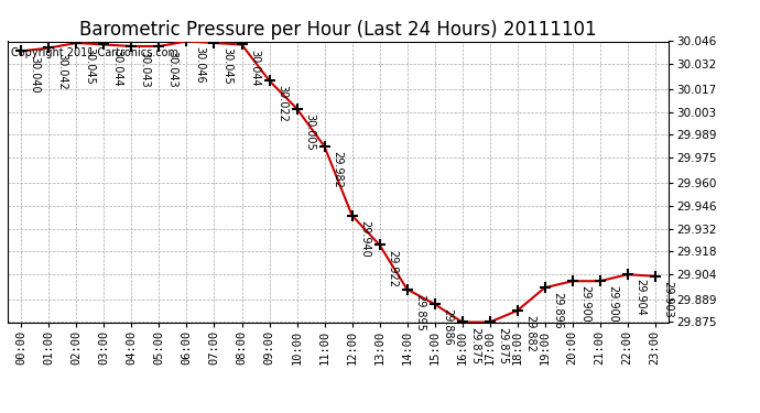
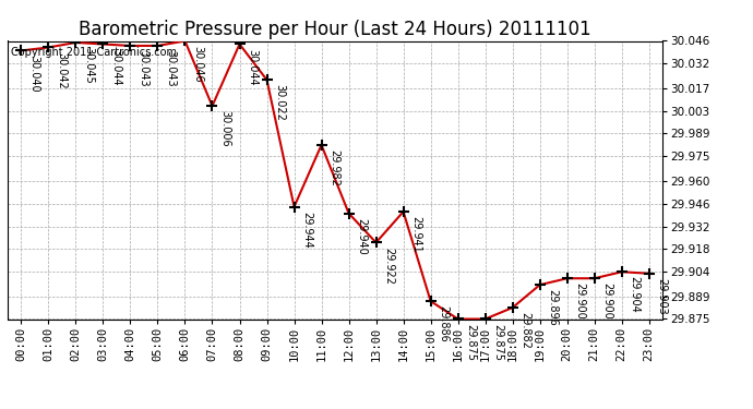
07:00: 30.045 -> 30.006
10:00: 30.005 -> 29.944
14:00: 29.895 -> 29.941
